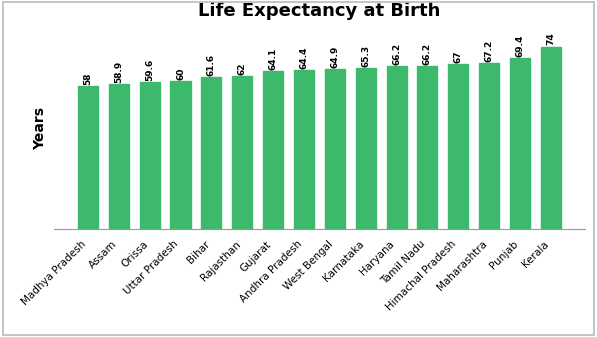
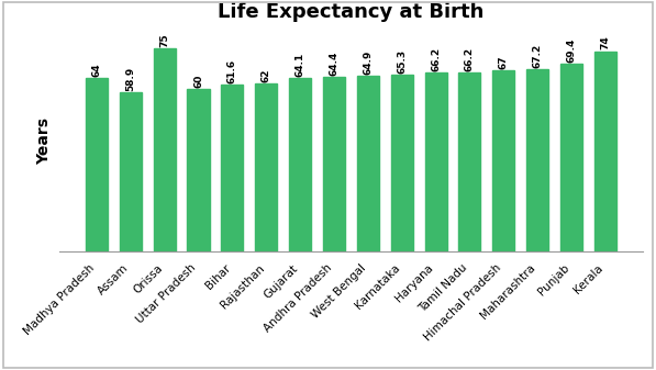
Madhya Pradesh: 58 -> 64
Orissa: 59.6 -> 75
